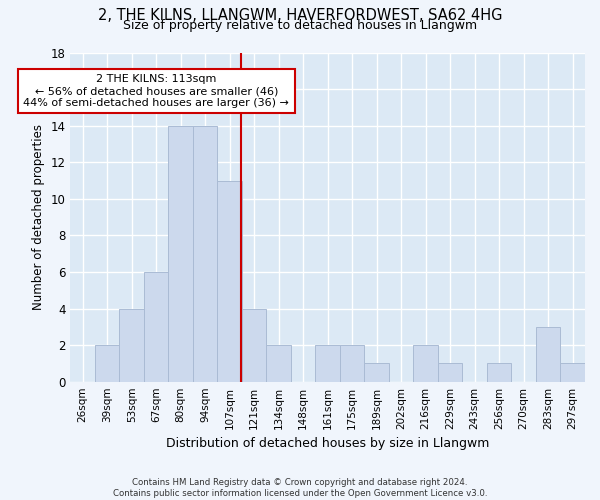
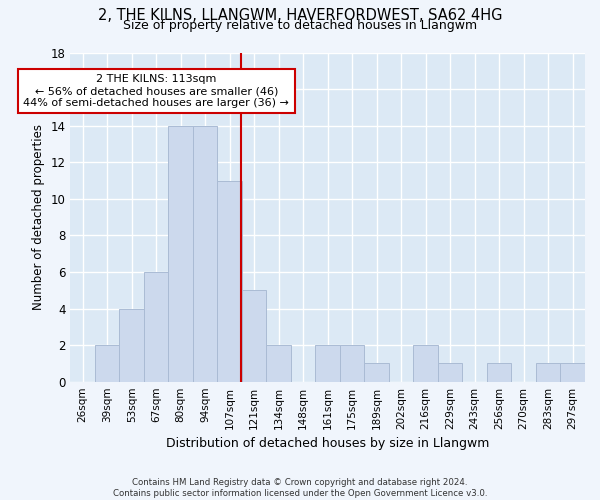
121sqm: 4 -> 5
283sqm: 3 -> 1
